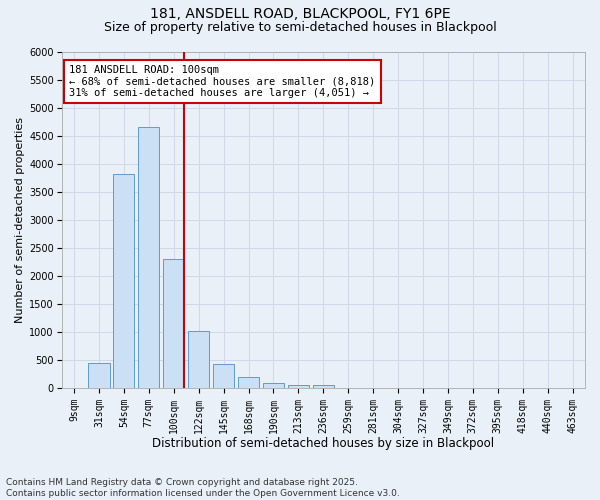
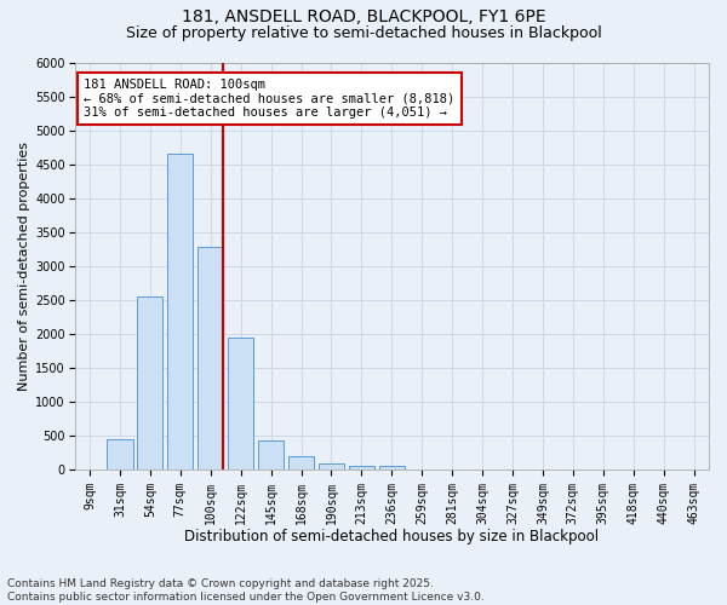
54sqm: 3820 -> 2540
100sqm: 2290 -> 3280
122sqm: 1010 -> 1940
